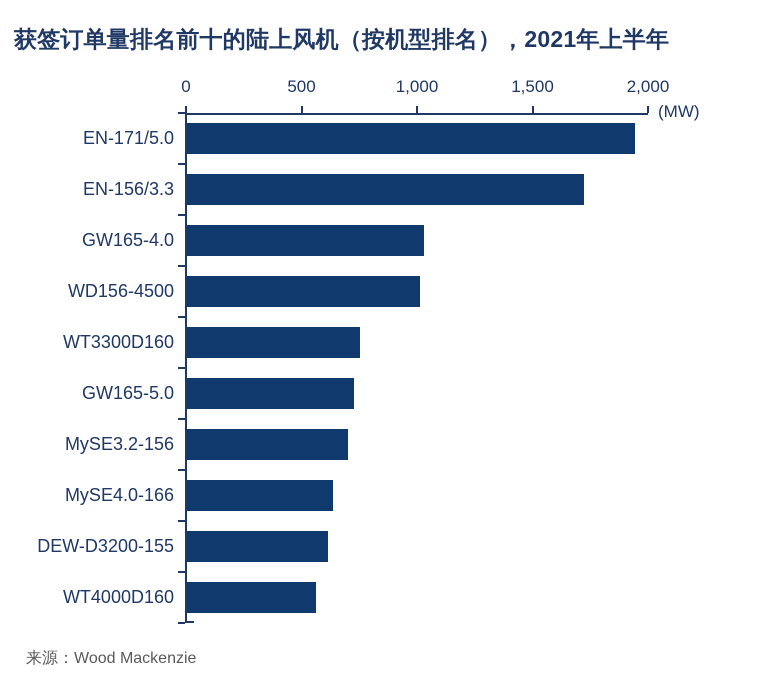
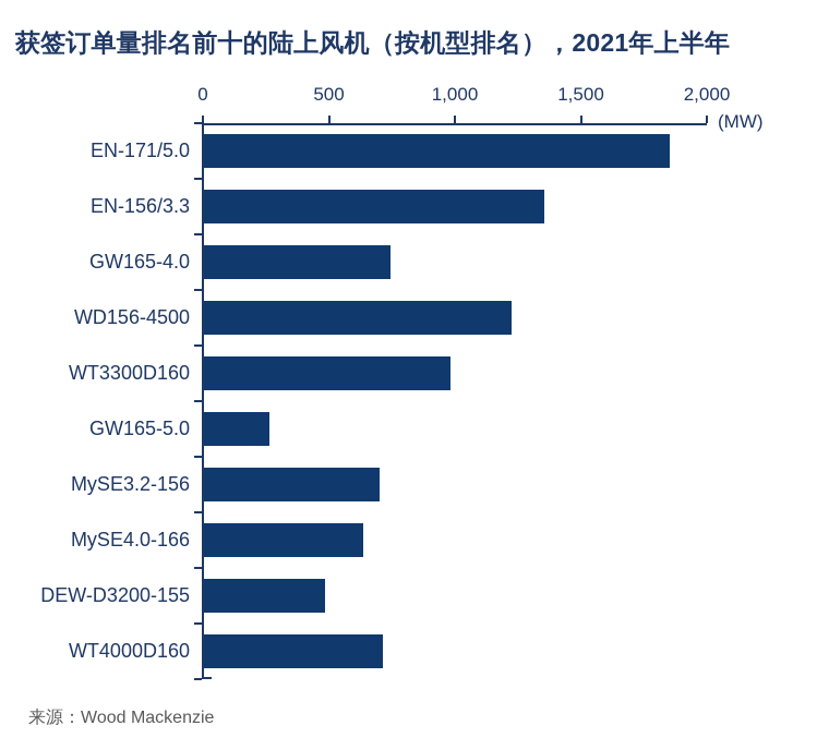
EN-171/5.0: 1940 -> 1850
EN-156/3.3: 1720 -> 1350
GW165-4.0: 1020 -> 740
WD156-4500: 1010 -> 1220
WT3300D160: 750 -> 980
GW165-5.0: 720 -> 260
DEW-D3200-155: 610 -> 480
WT4000D160: 560 -> 710
